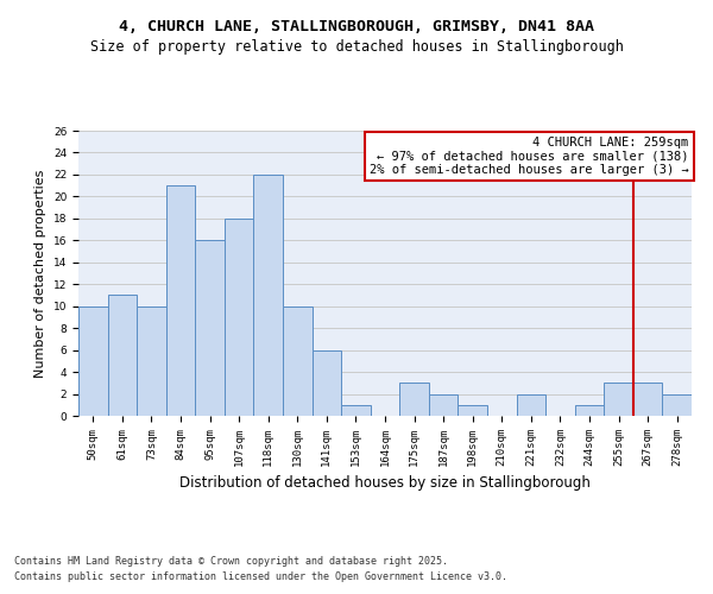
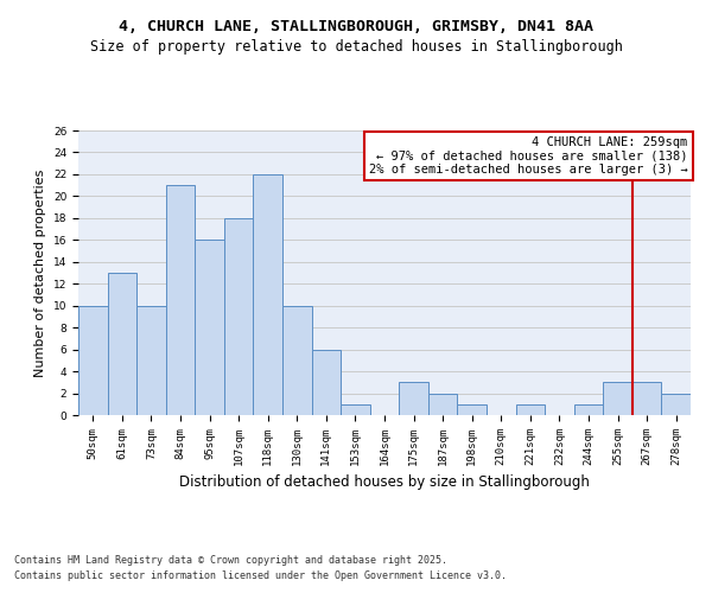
61sqm: 11 -> 13
221sqm: 2 -> 1
